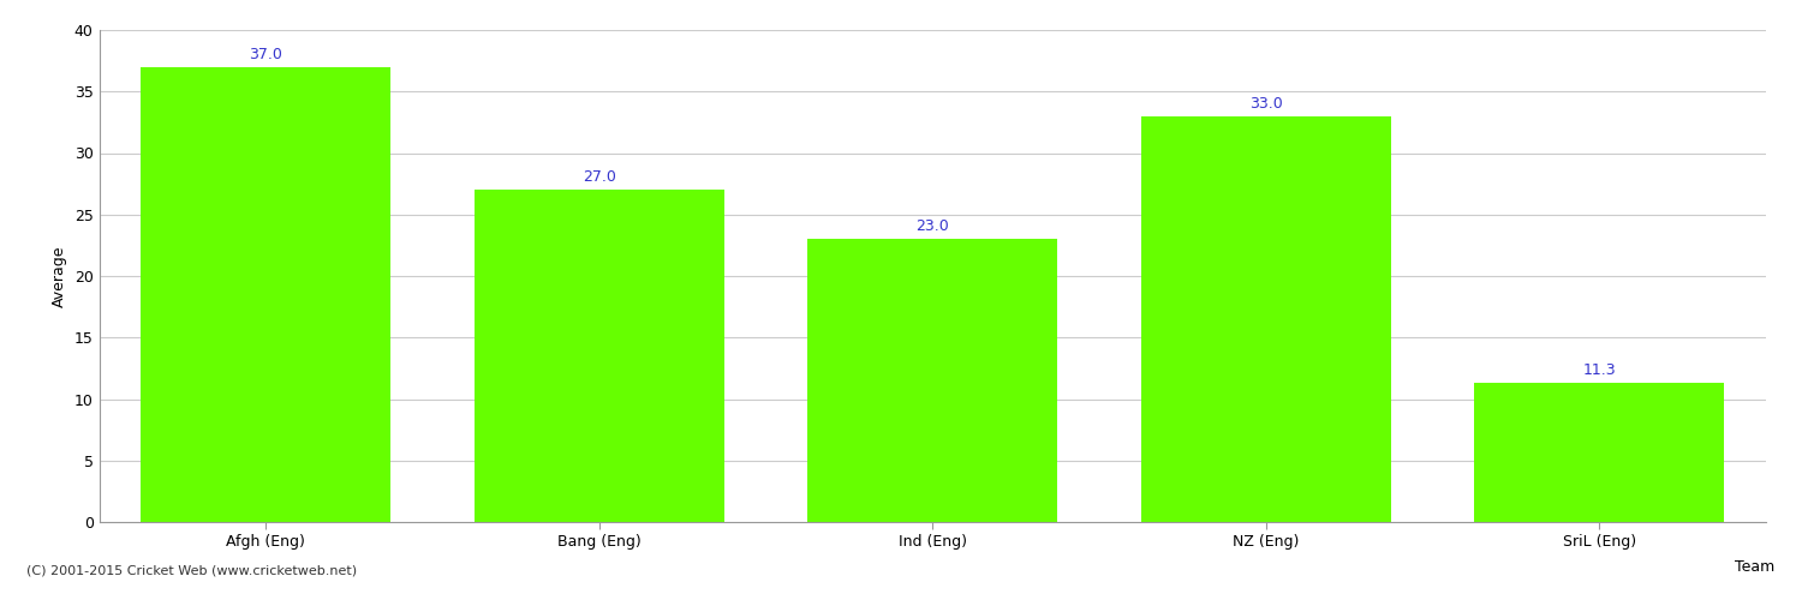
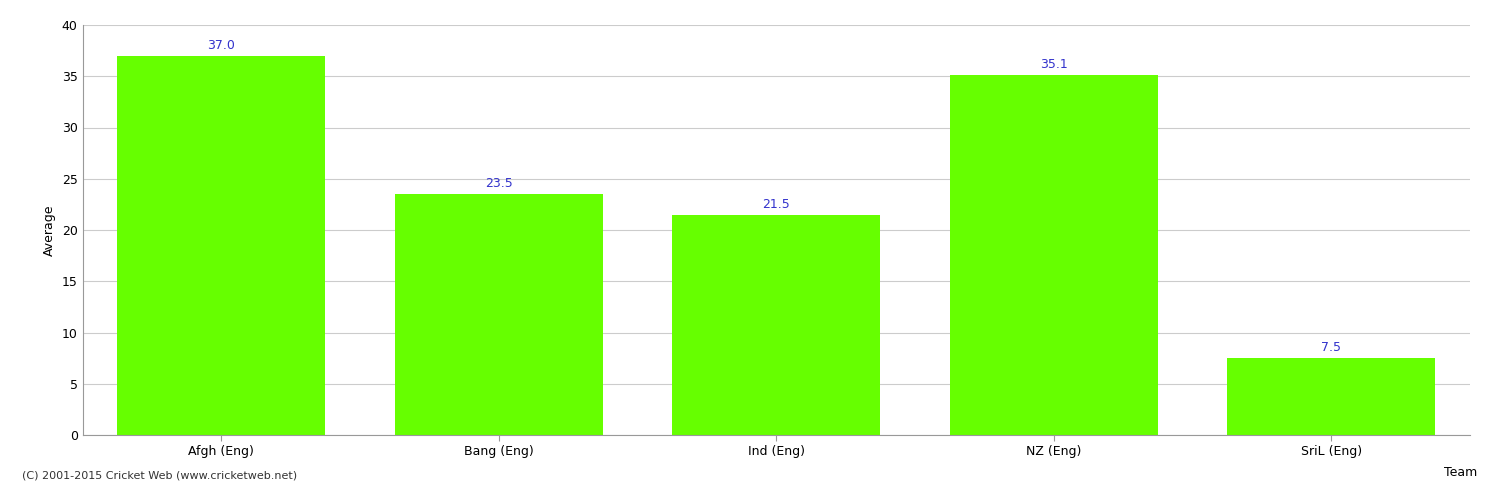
Bang (Eng): 27.0 -> 23.5
Ind (Eng): 23.0 -> 21.5
NZ (Eng): 33.0 -> 35.1
SriL (Eng): 11.3 -> 7.5
